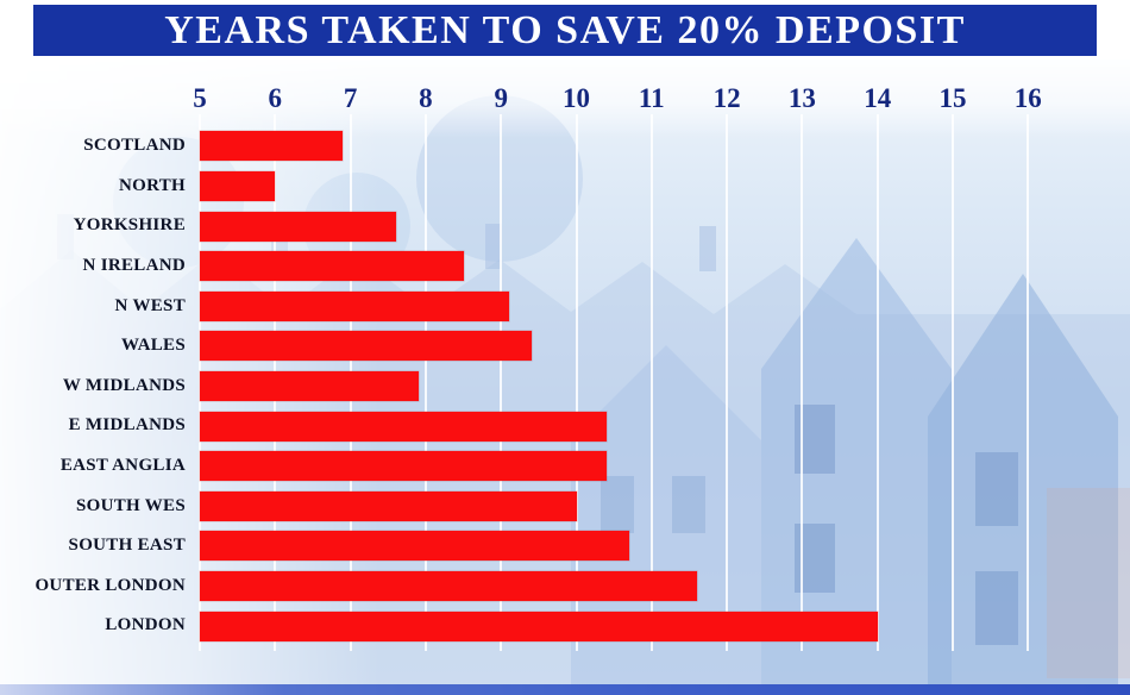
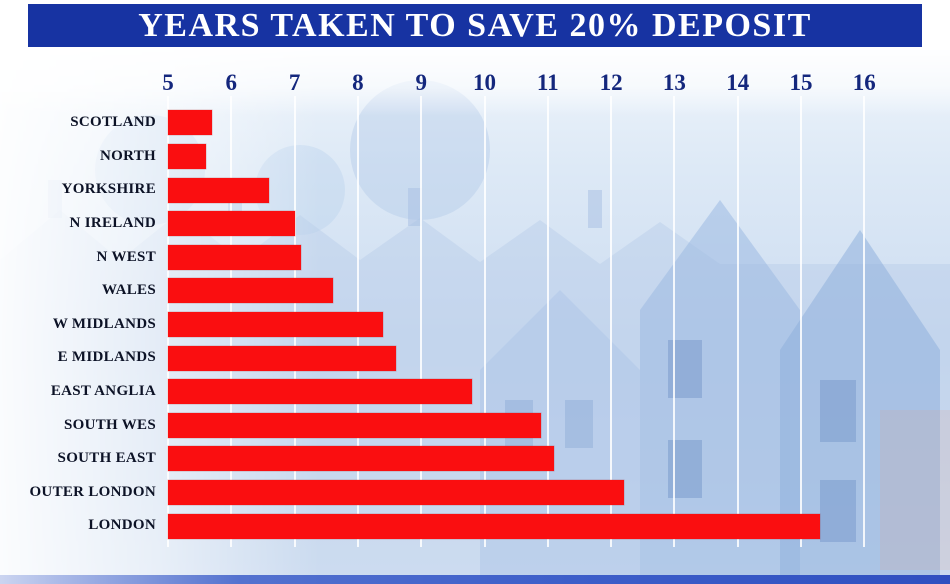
SCOTLAND: 6.9 -> 5.7
NORTH: 6.0 -> 5.6
YORKSHIRE: 7.6 -> 6.6
N IRELAND: 8.5 -> 7.0
N WEST: 9.1 -> 7.1
WALES: 9.4 -> 7.6
W MIDLANDS: 7.9 -> 8.4
E MIDLANDS: 10.4 -> 8.6
EAST ANGLIA: 10.4 -> 9.8
SOUTH WES: 10.0 -> 10.9
SOUTH EAST: 10.7 -> 11.1
OUTER LONDON: 11.6 -> 12.2
LONDON: 14.0 -> 15.3
